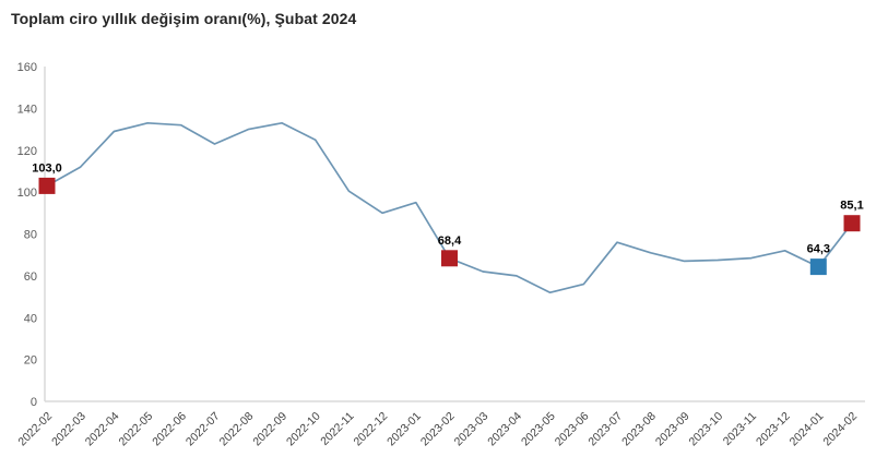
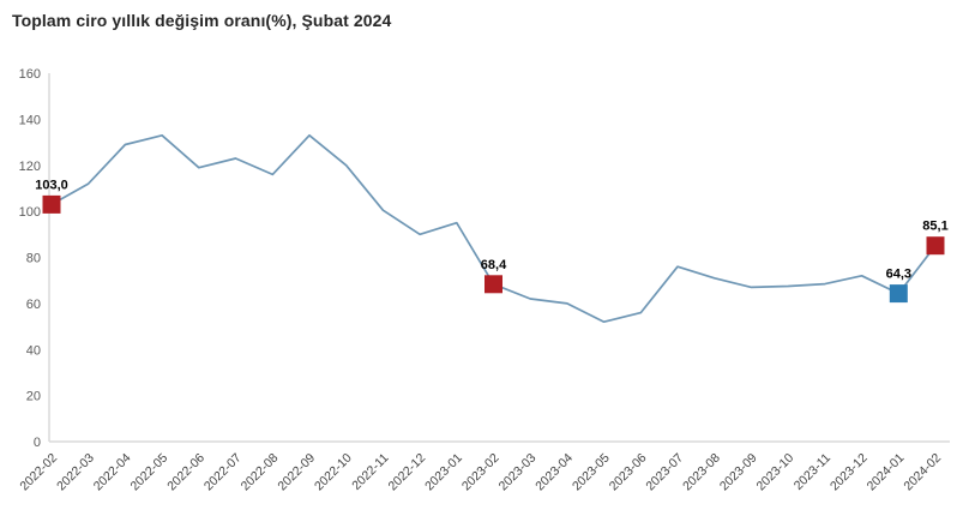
2022-06: 132 -> 119
2022-08: 130 -> 116
2022-10: 125 -> 120
